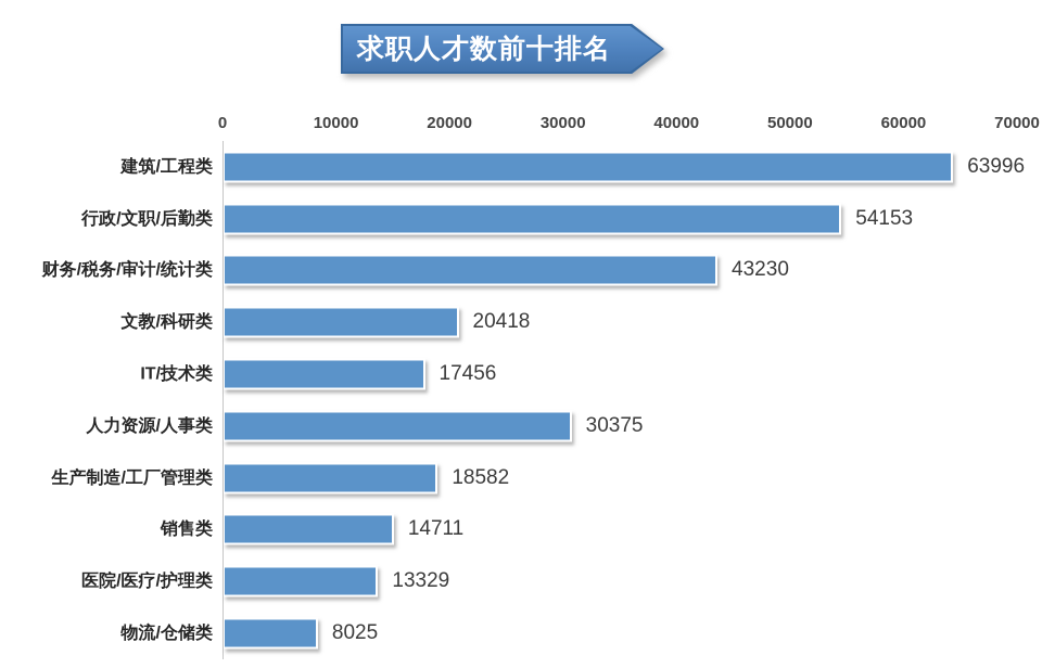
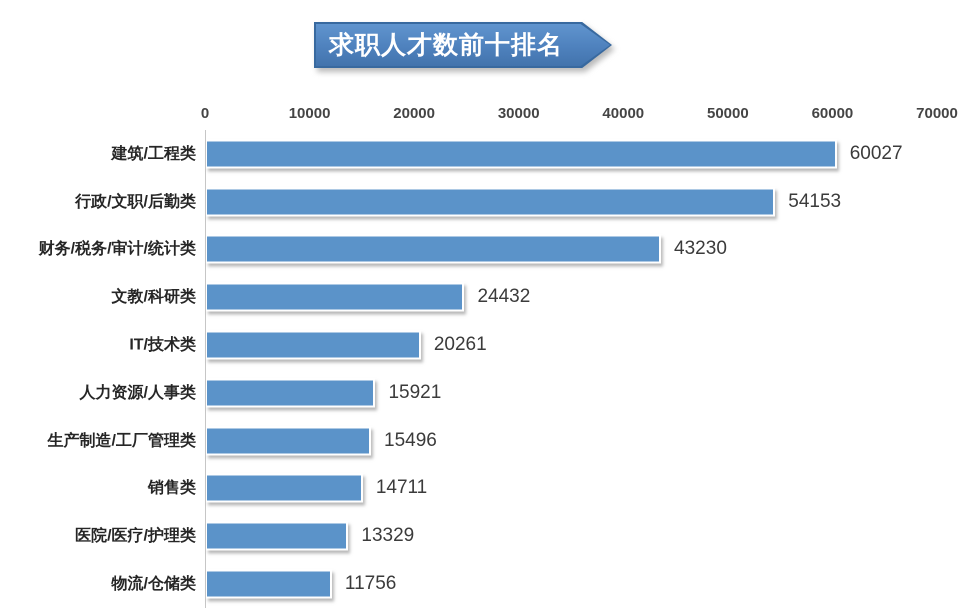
建筑/工程类: 63996 -> 60027
文教/科研类: 20418 -> 24432
IT/技术类: 17456 -> 20261
人力资源/人事类: 30375 -> 15921
生产制造/工厂管理类: 18582 -> 15496
物流/仓储类: 8025 -> 11756
